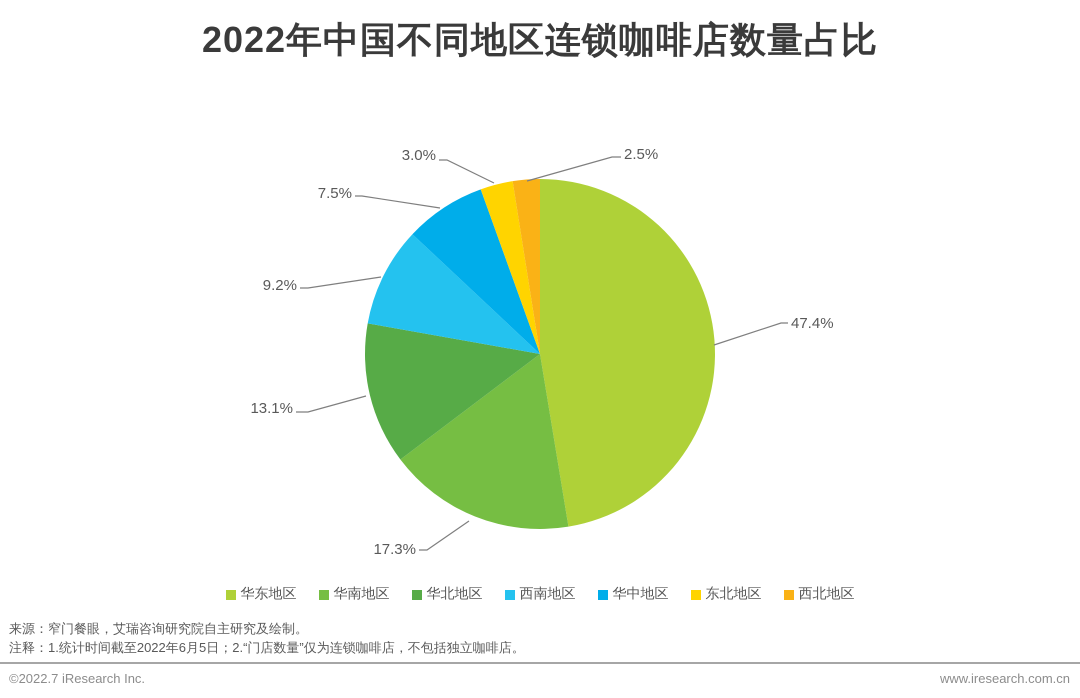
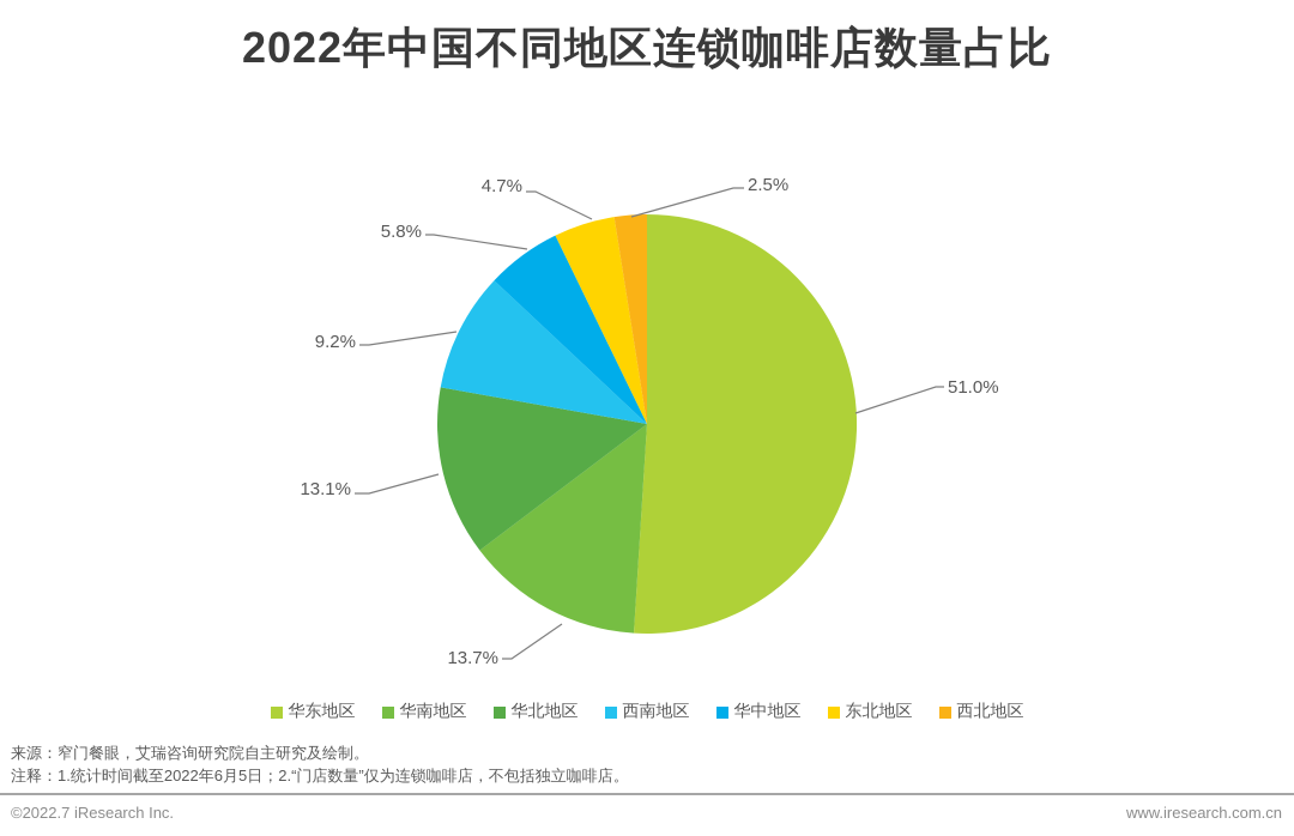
华东地区: 47.4% -> 51.0%
华南地区: 17.3% -> 13.7%
华中地区: 7.5% -> 5.8%
东北地区: 3.0% -> 4.7%
